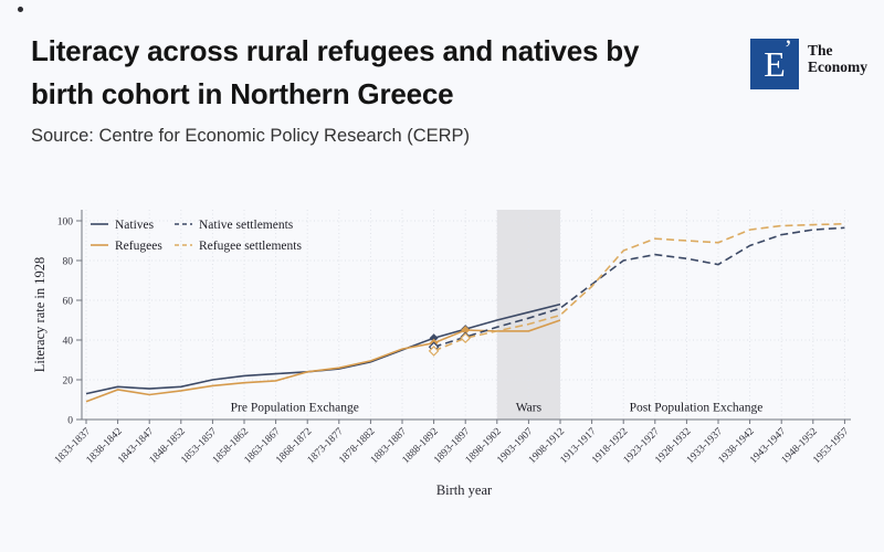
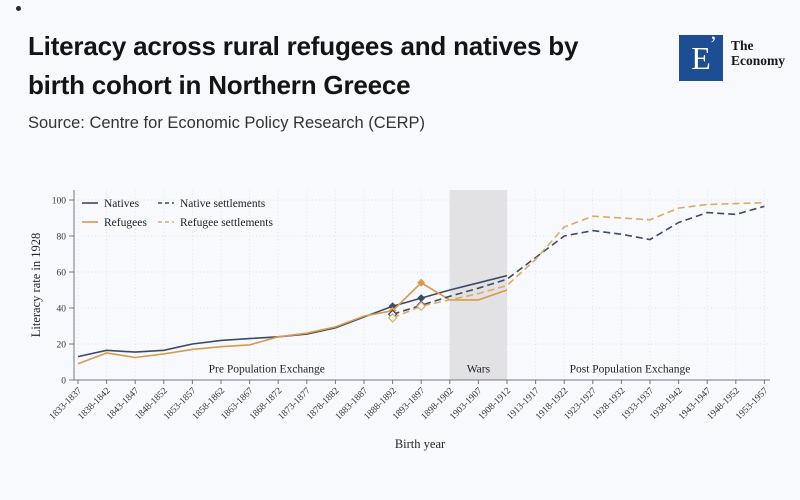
Refugees/1893-1897: 45 -> 54
Native settlements/1948-1952: 96 -> 92
